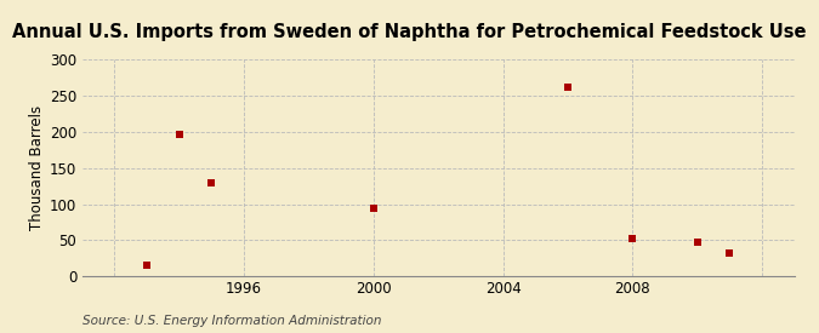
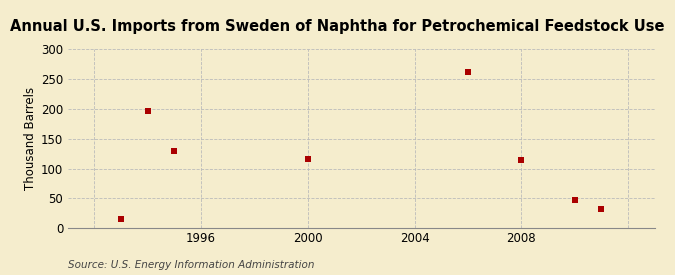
2000: 95 -> 116
2008: 53 -> 114
